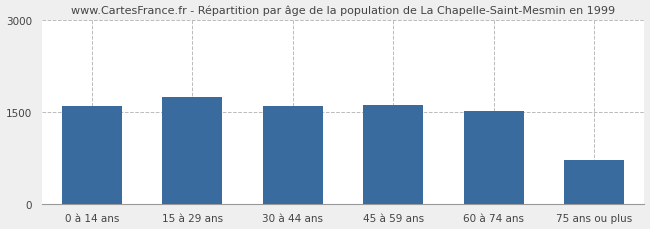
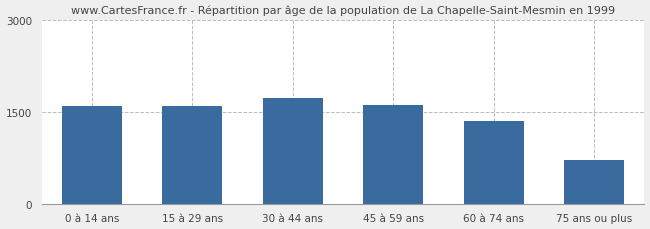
15 à 29 ans: 1740 -> 1590
30 à 44 ans: 1600 -> 1720
60 à 74 ans: 1520 -> 1360
